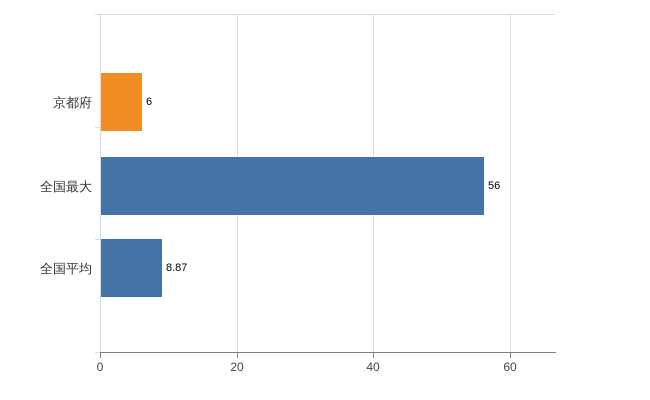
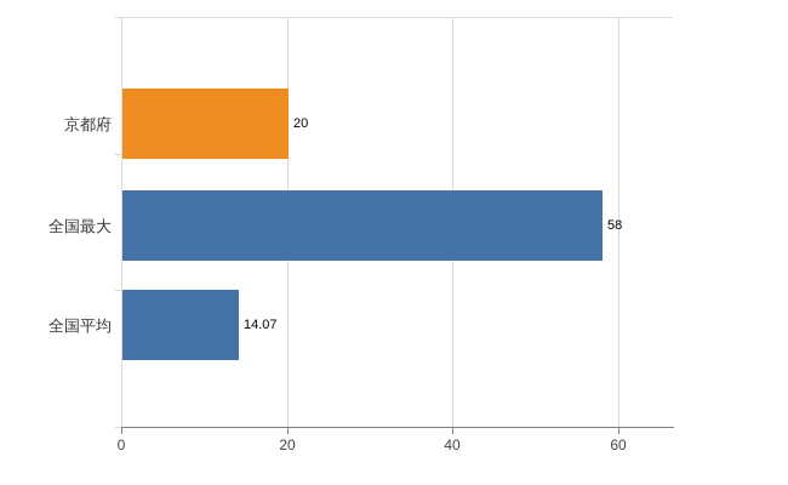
京都府: 6 -> 20
全国最大: 56 -> 58
全国平均: 8.87 -> 14.07
